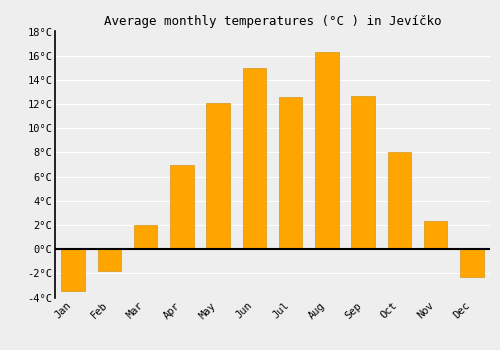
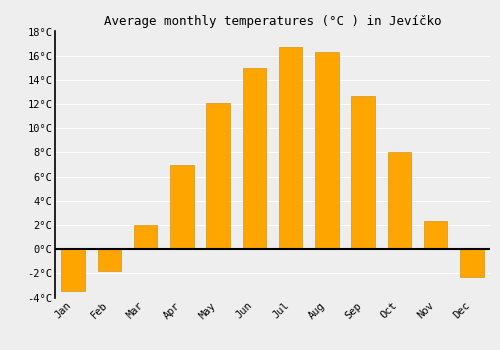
Jul: 12.6°C -> 16.7°C
